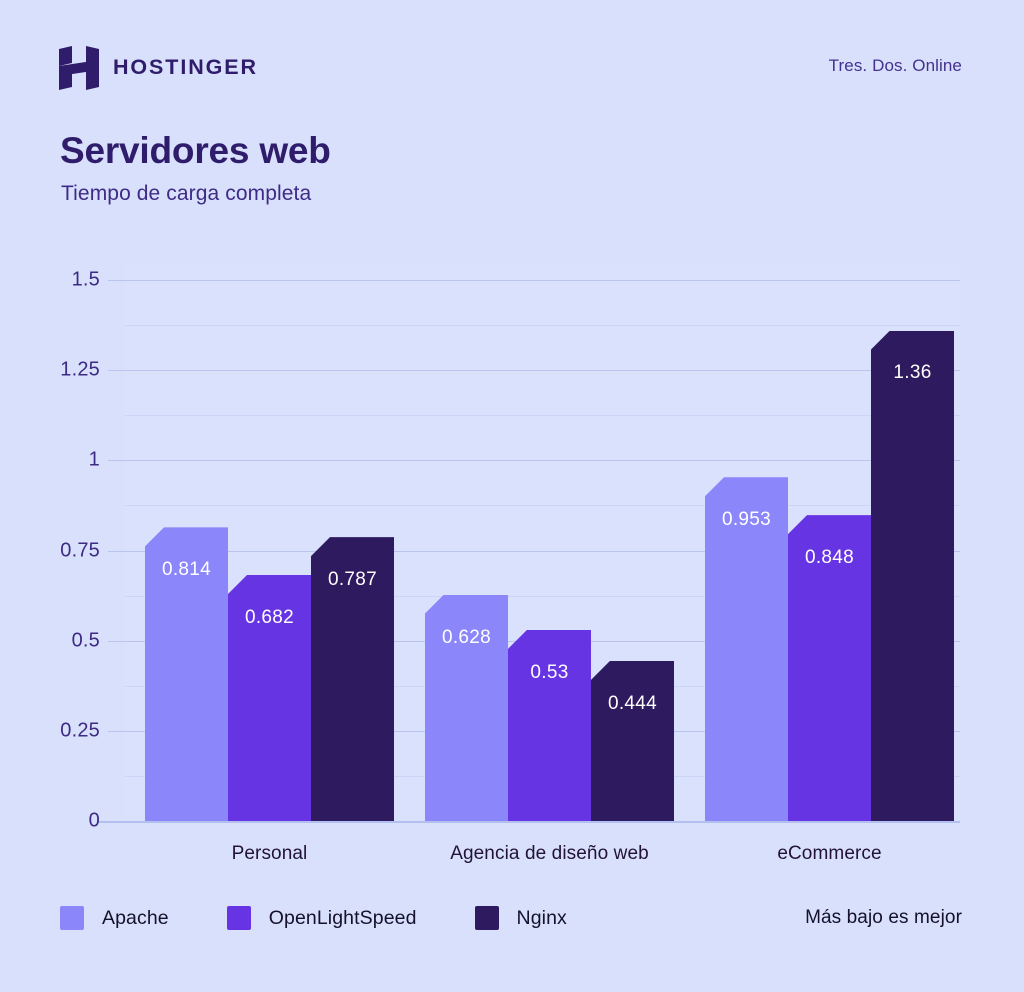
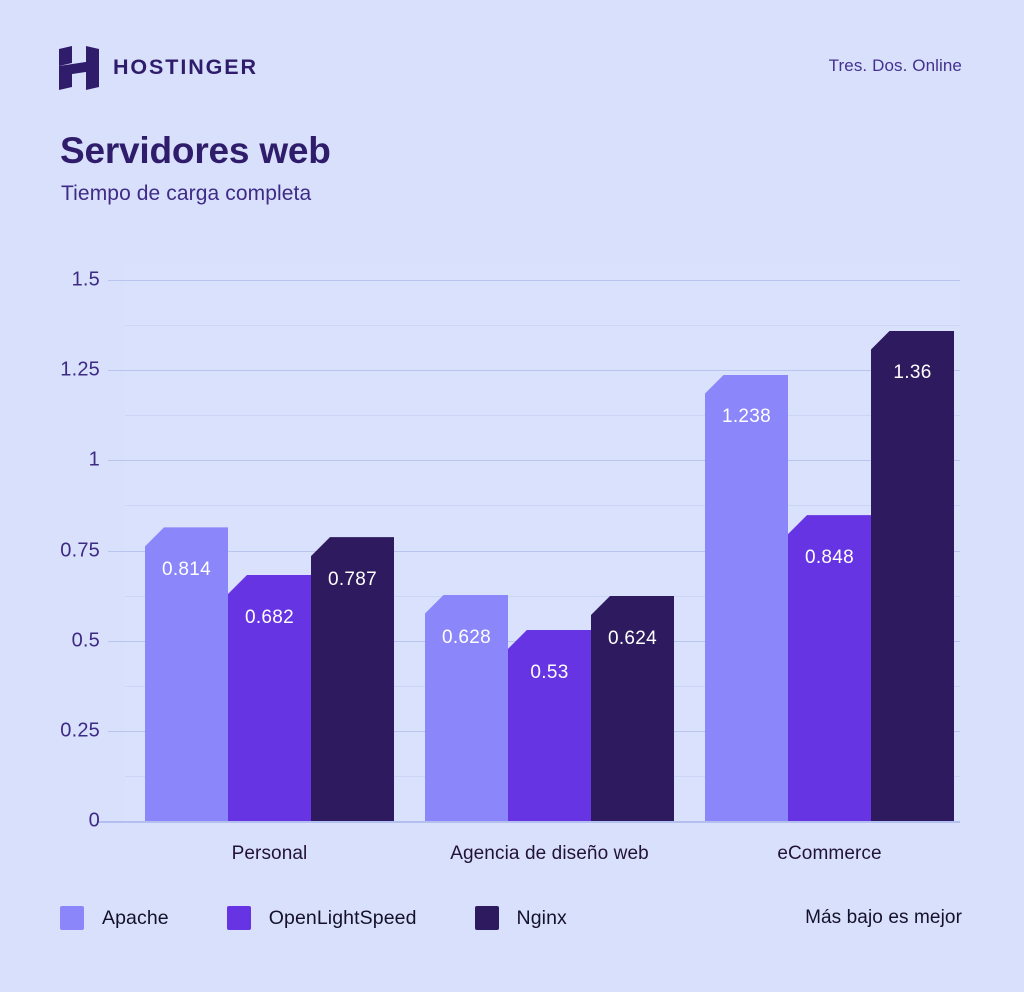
Nginx/Agencia de diseño web: 0.444 -> 0.624
Apache/eCommerce: 0.953 -> 1.238
